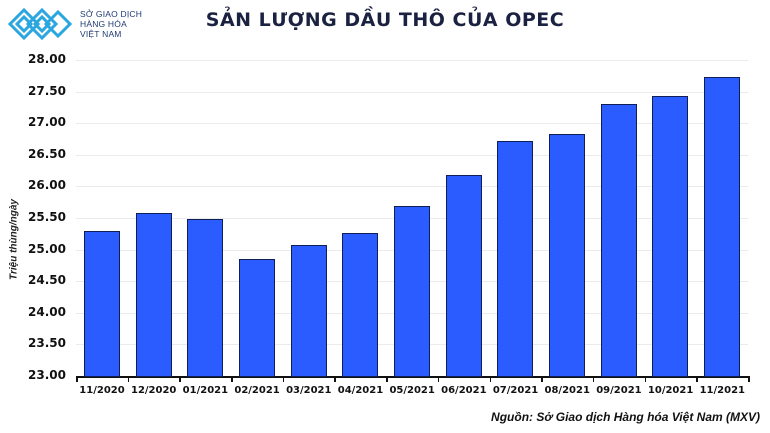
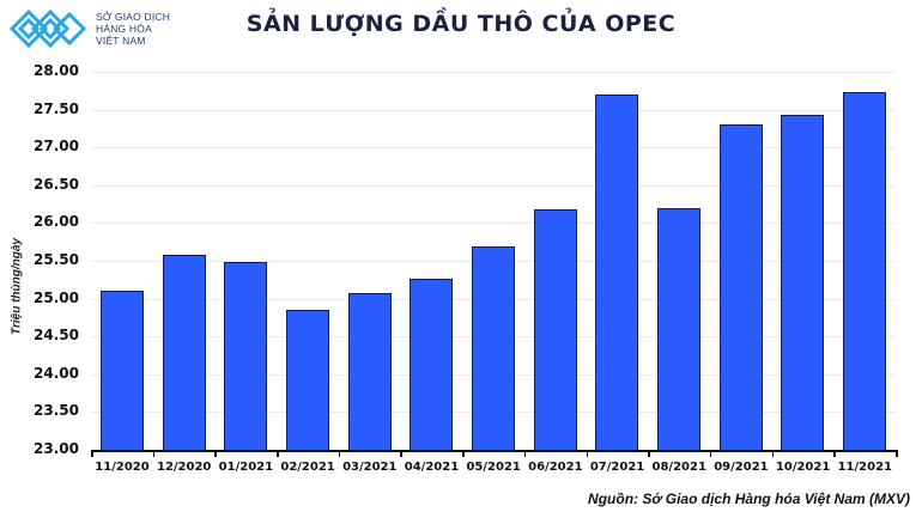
11/2020: 25.3 -> 25.1
07/2021: 26.7 -> 27.7
08/2021: 26.8 -> 26.2
